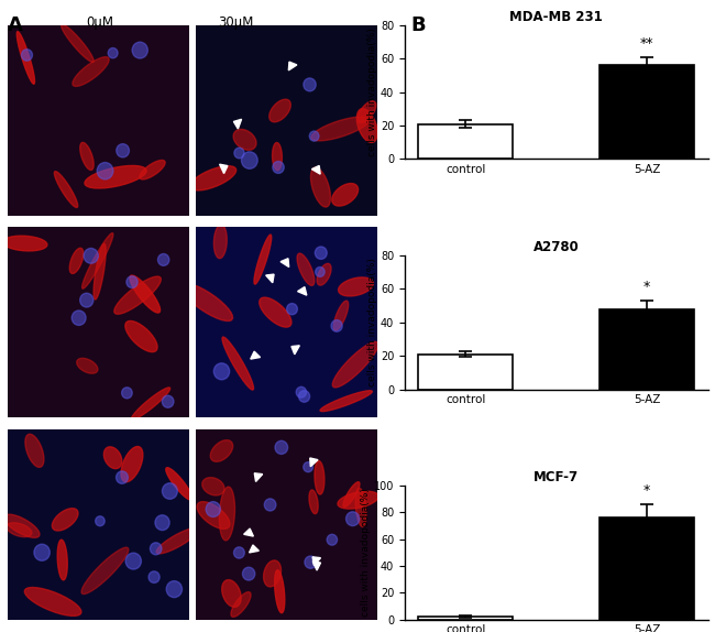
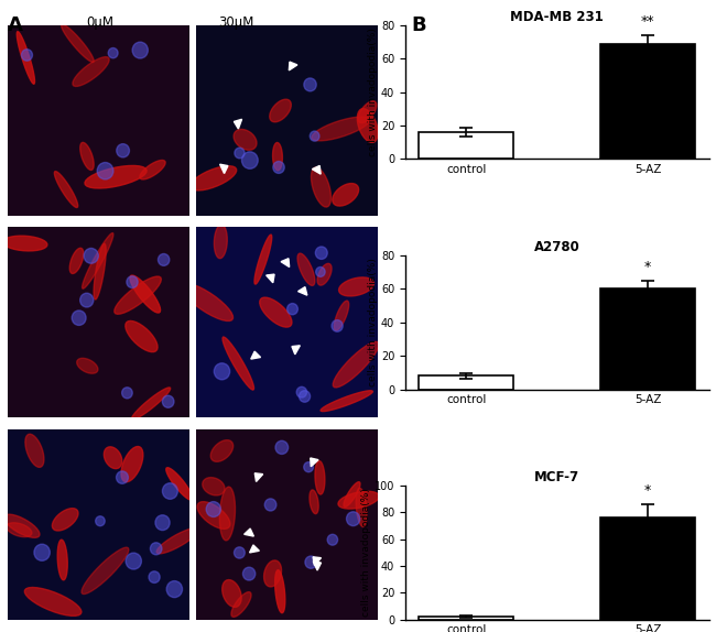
MDA-MB 231/control: 21 -> 16
MDA-MB 231/5-AZ: 56 -> 69
A2780/control: 21 -> 8
A2780/5-AZ: 48 -> 60
